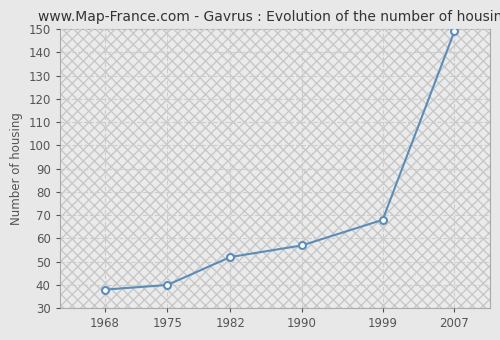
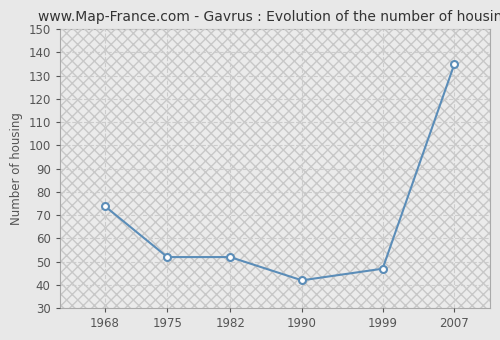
1968: 38 -> 74
1975: 40 -> 52
1990: 57 -> 42
1999: 68 -> 47
2007: 149 -> 135
